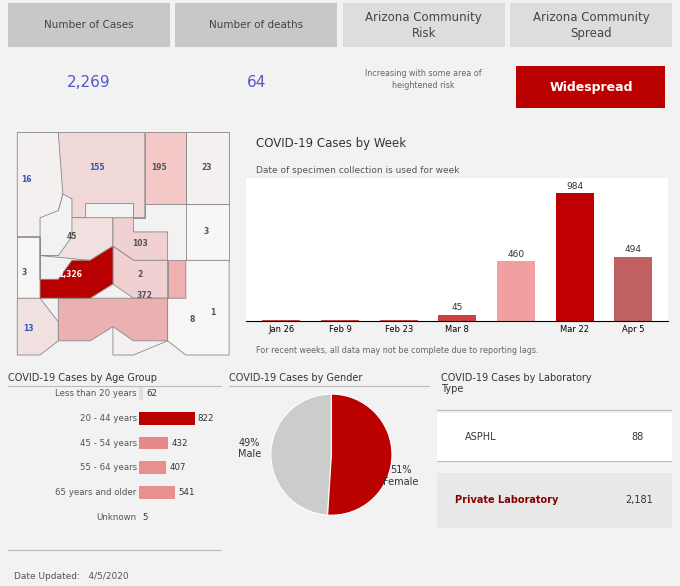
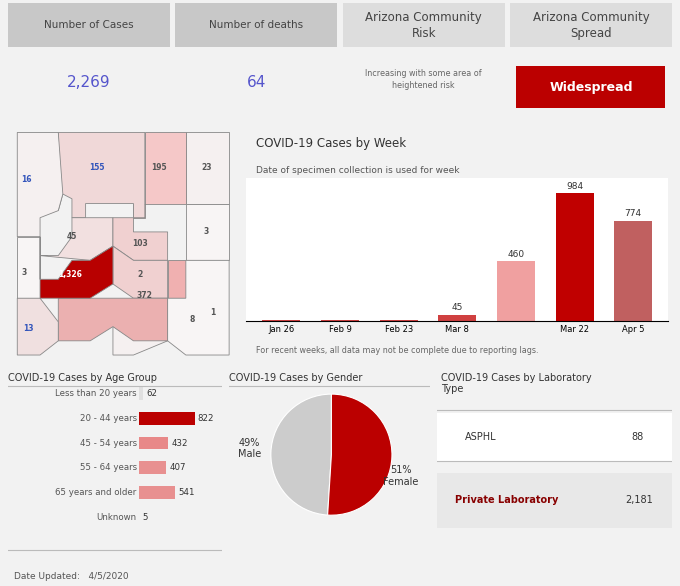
Apr 5: 494 -> 774
